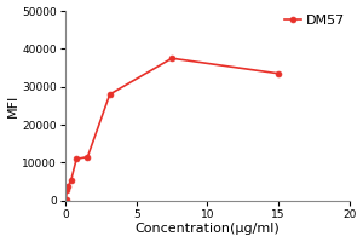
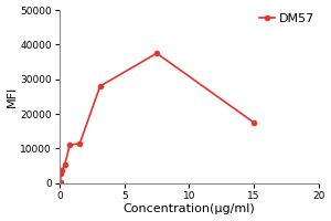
15: 33500 -> 17500
